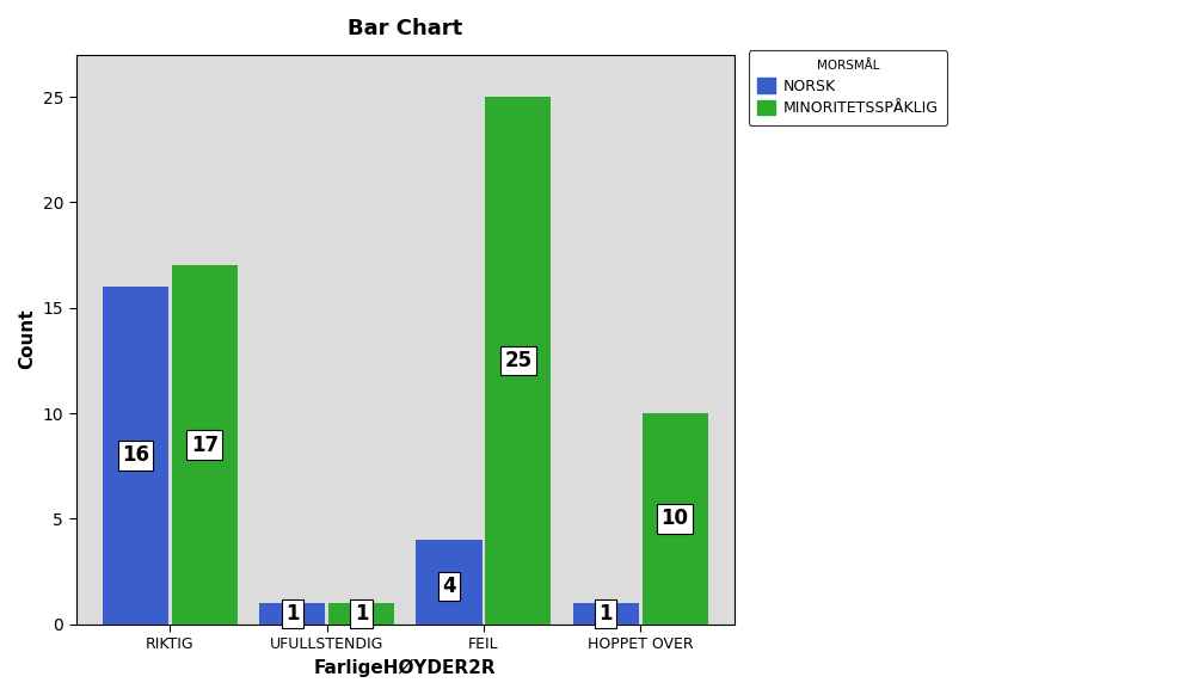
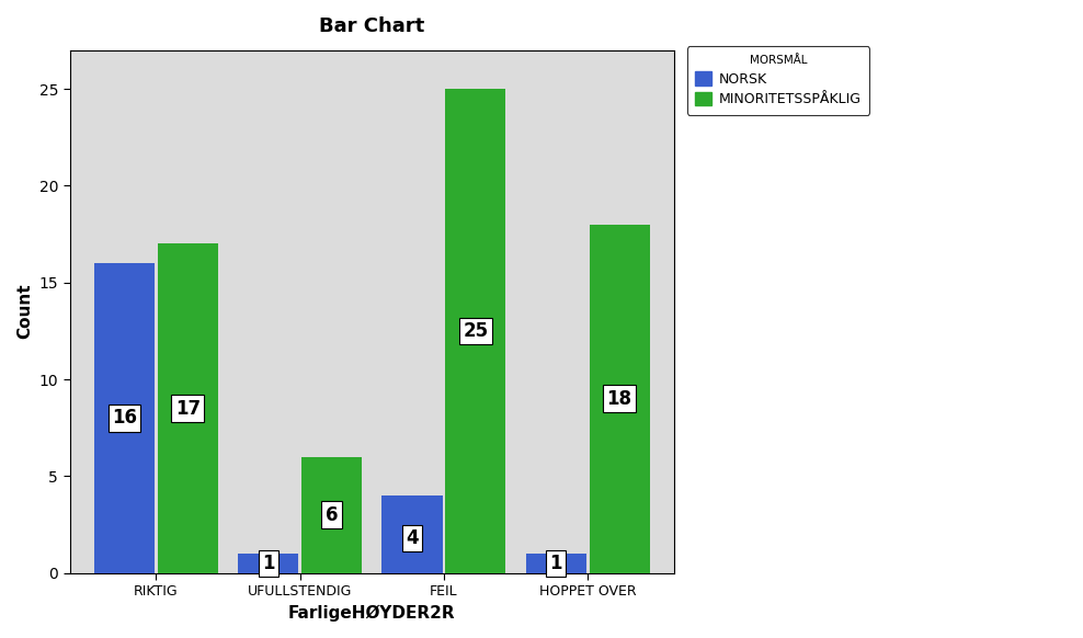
MINORITETSSPÅKLIG/UFULLSTENDIG: 1 -> 6
MINORITETSSPÅKLIG/HOPPET OVER: 10 -> 18
